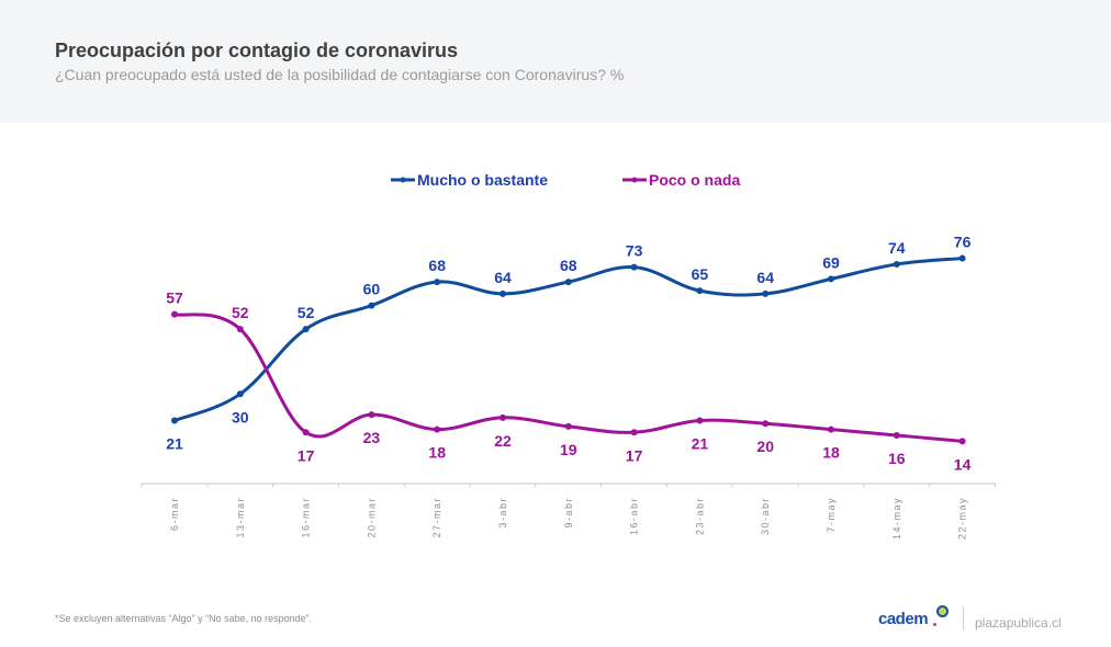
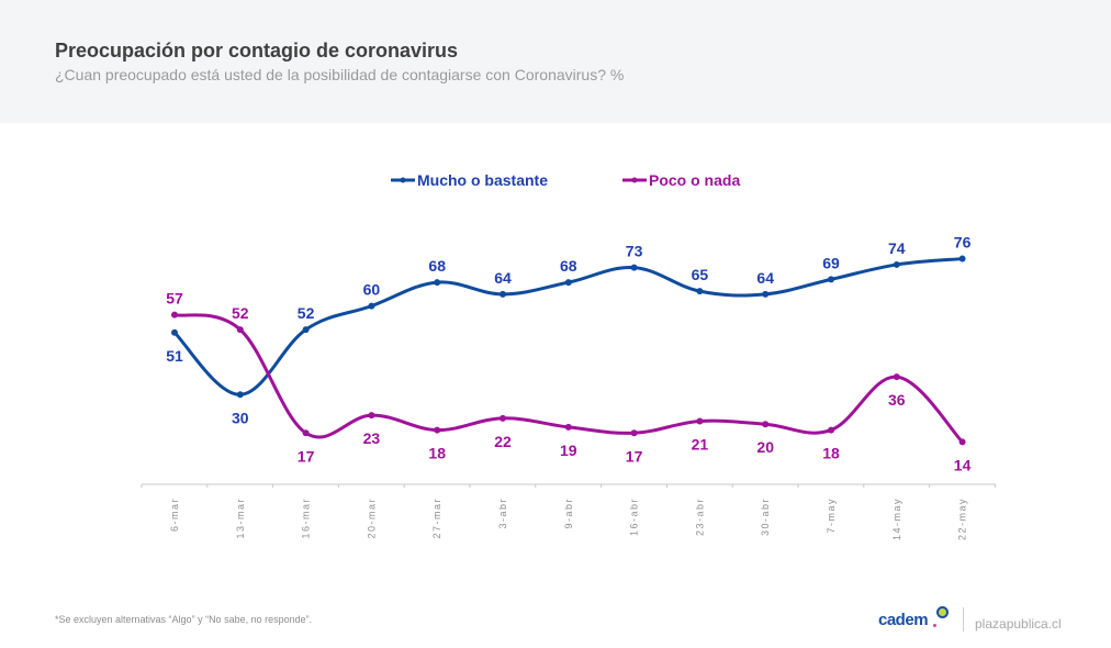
Mucho o bastante/6-mar: 21 -> 51
Poco o nada/14-may: 16 -> 36
